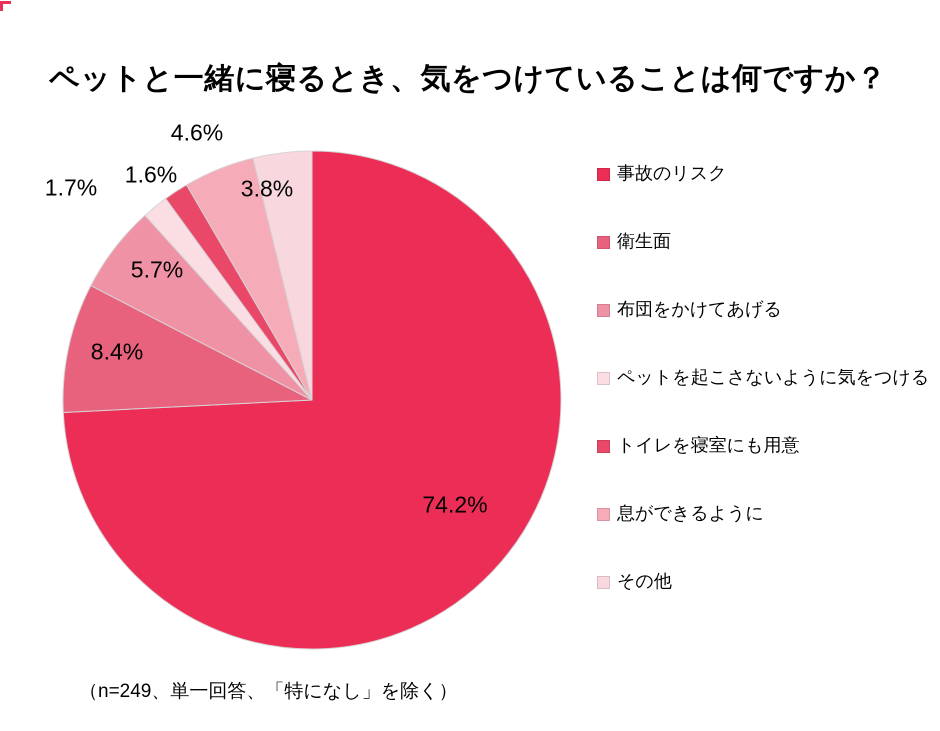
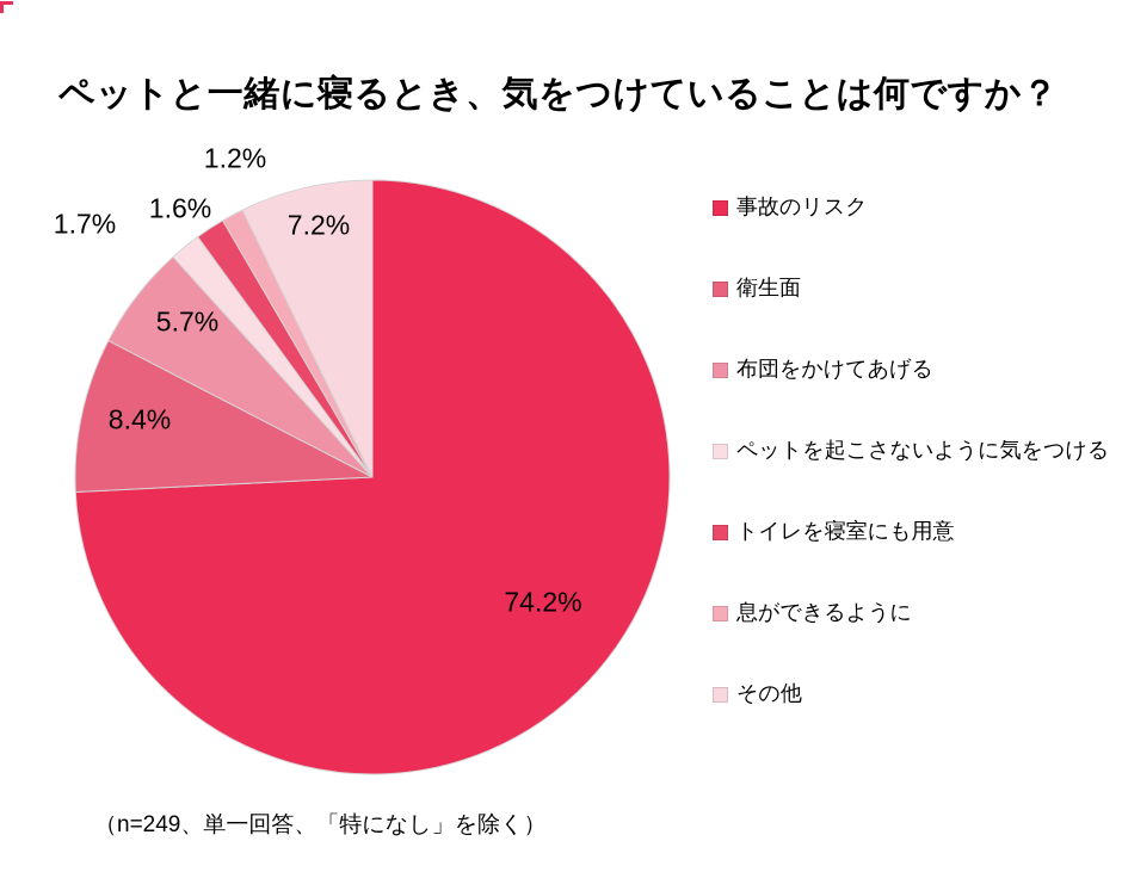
息ができるように: 4.6% -> 1.2%
その他: 3.8% -> 7.2%
